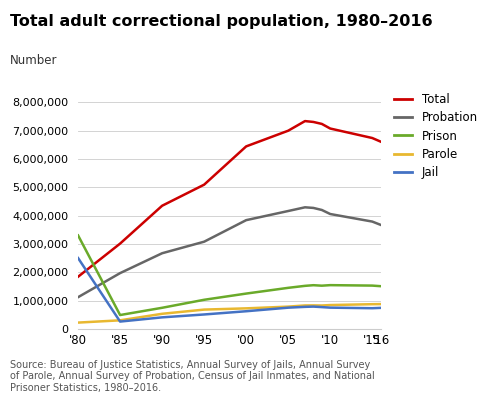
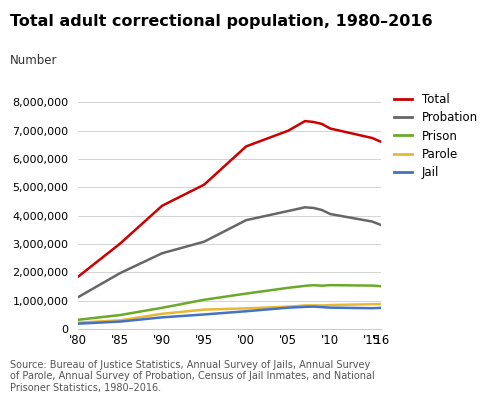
Prison/'80: 3,300,000 -> 320,000
Jail/'80: 2,500,000 -> 180,000
